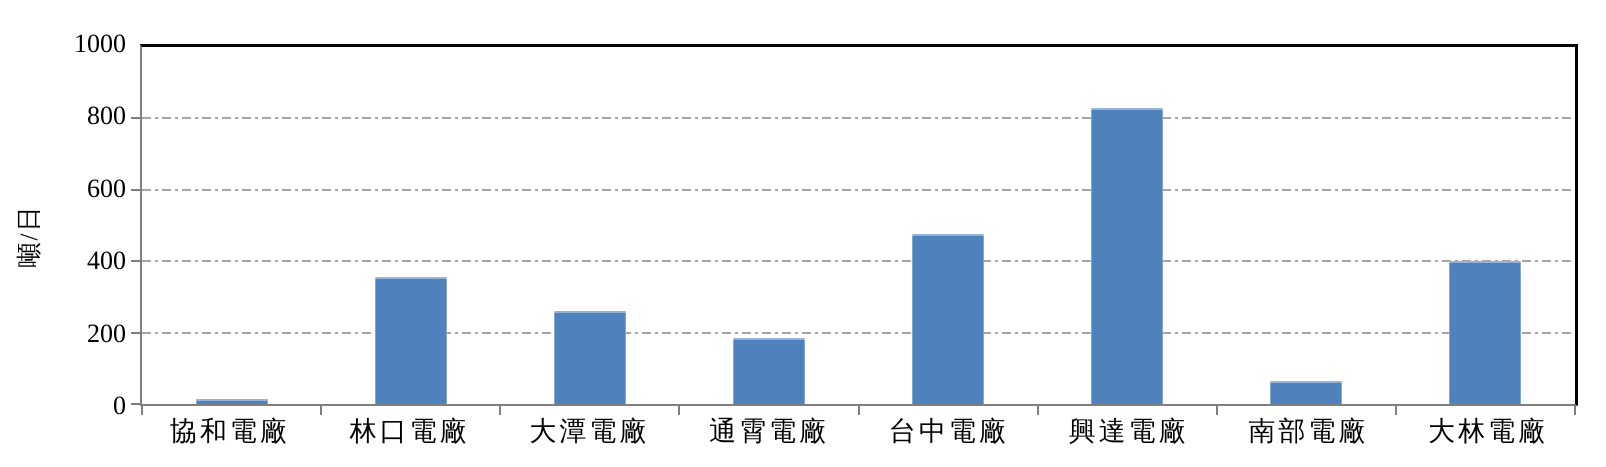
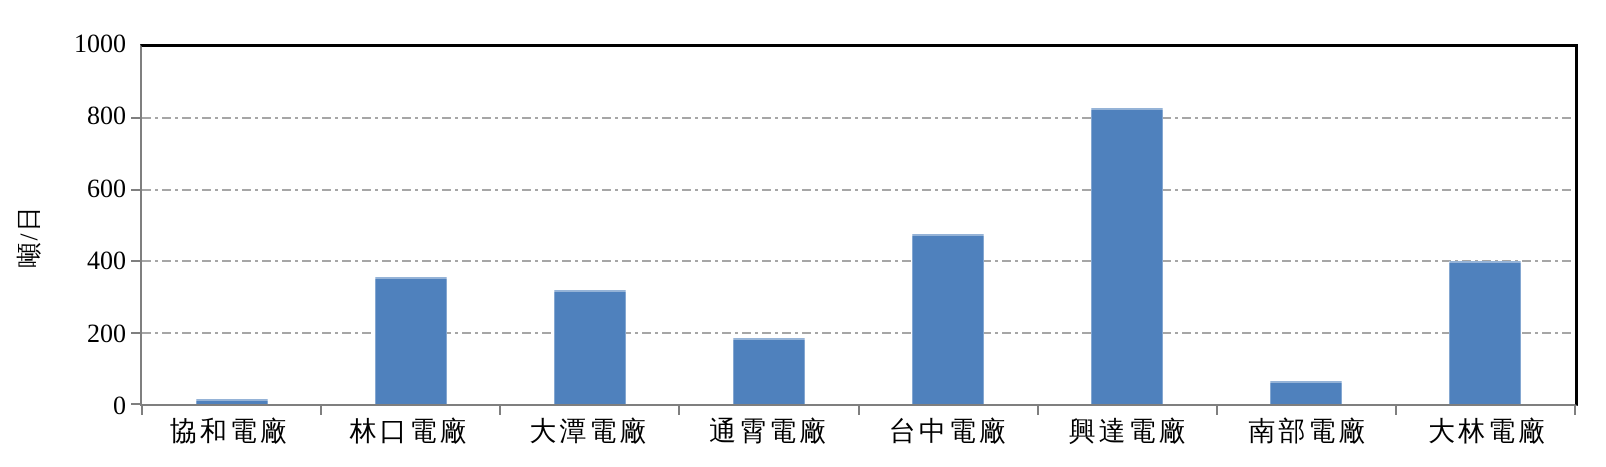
大潭電廠: 260 -> 320
